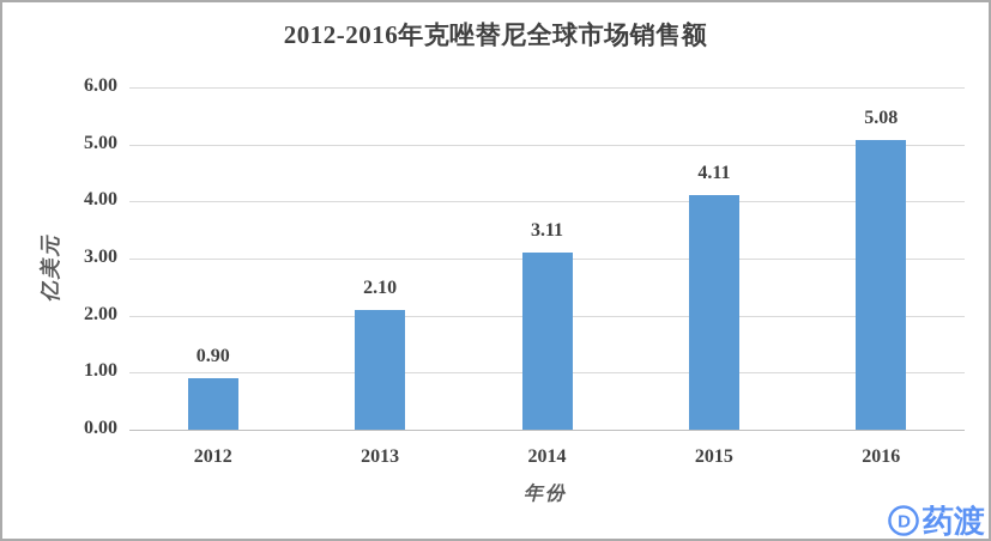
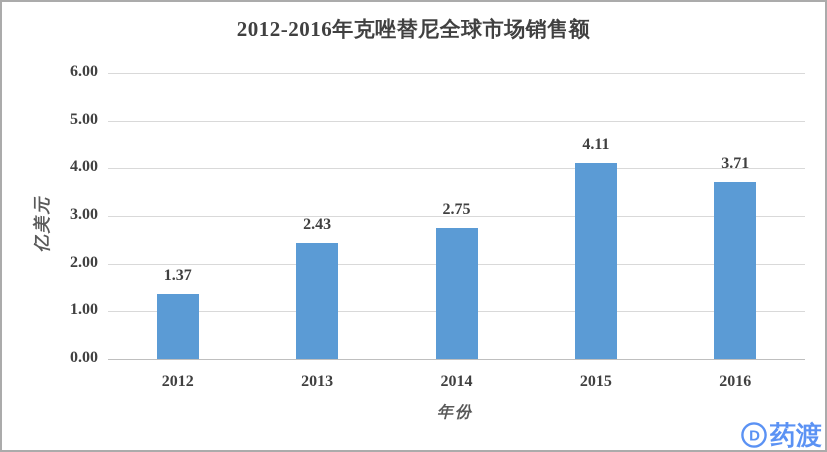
2012: 0.90 -> 1.37
2013: 2.10 -> 2.43
2014: 3.11 -> 2.75
2016: 5.08 -> 3.71
